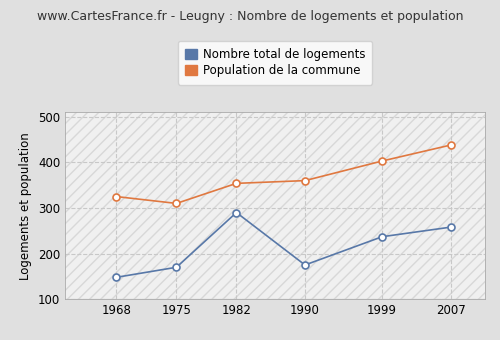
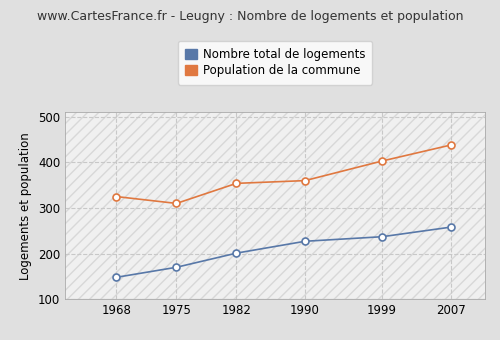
Nombre total de logements/1982: 290 -> 201
Nombre total de logements/1990: 175 -> 227
